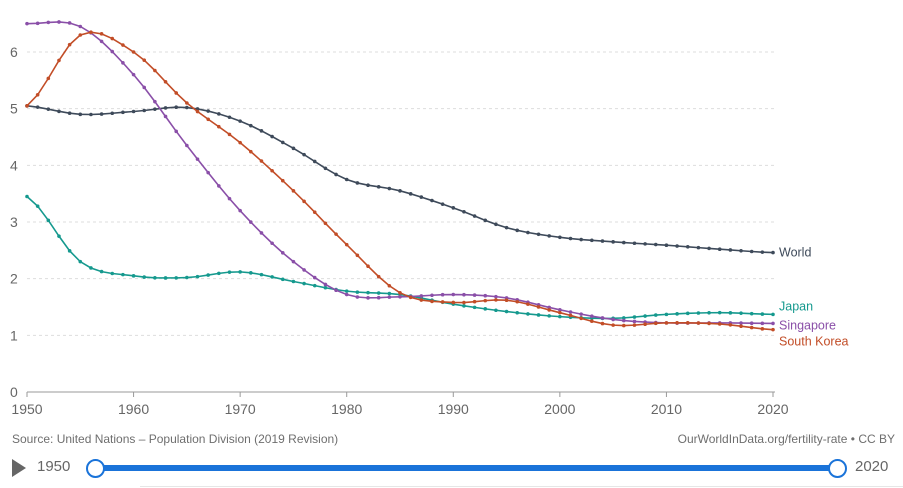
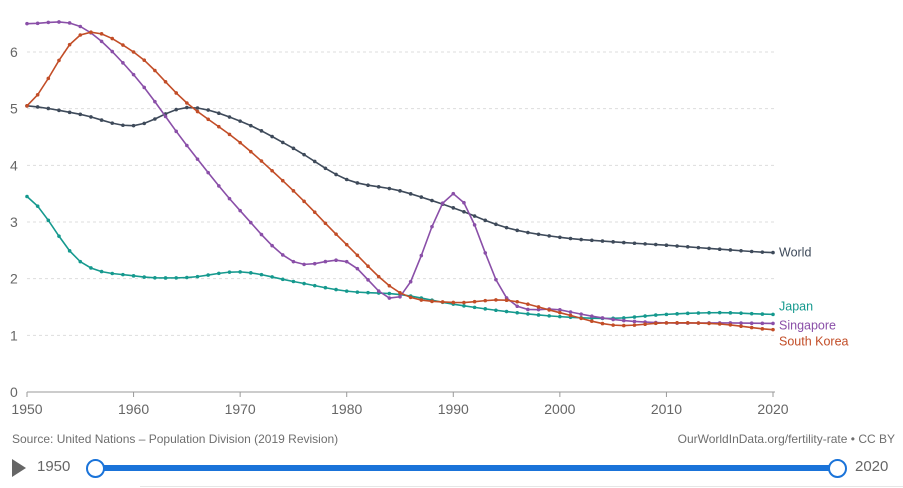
World/1960: 5.0 -> 4.7
Singapore/1980: 1.7 -> 2.3
Singapore/1990: 1.7 -> 3.5
